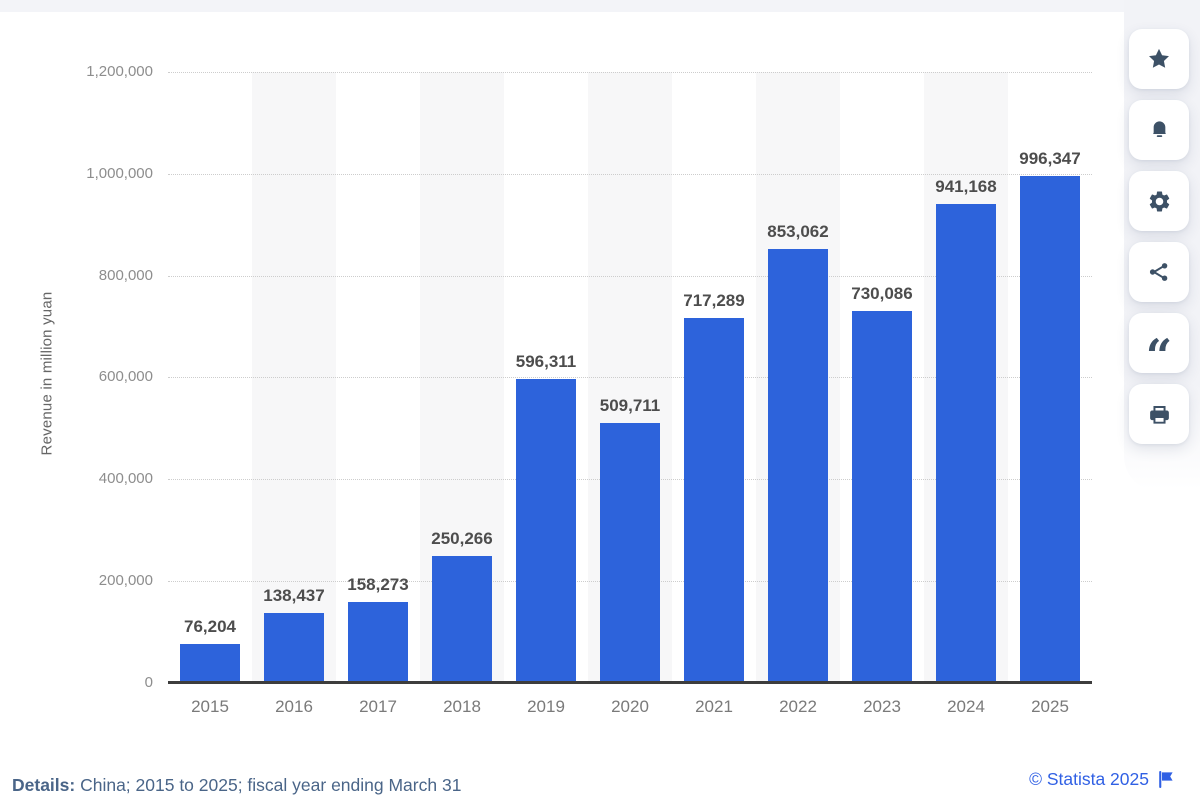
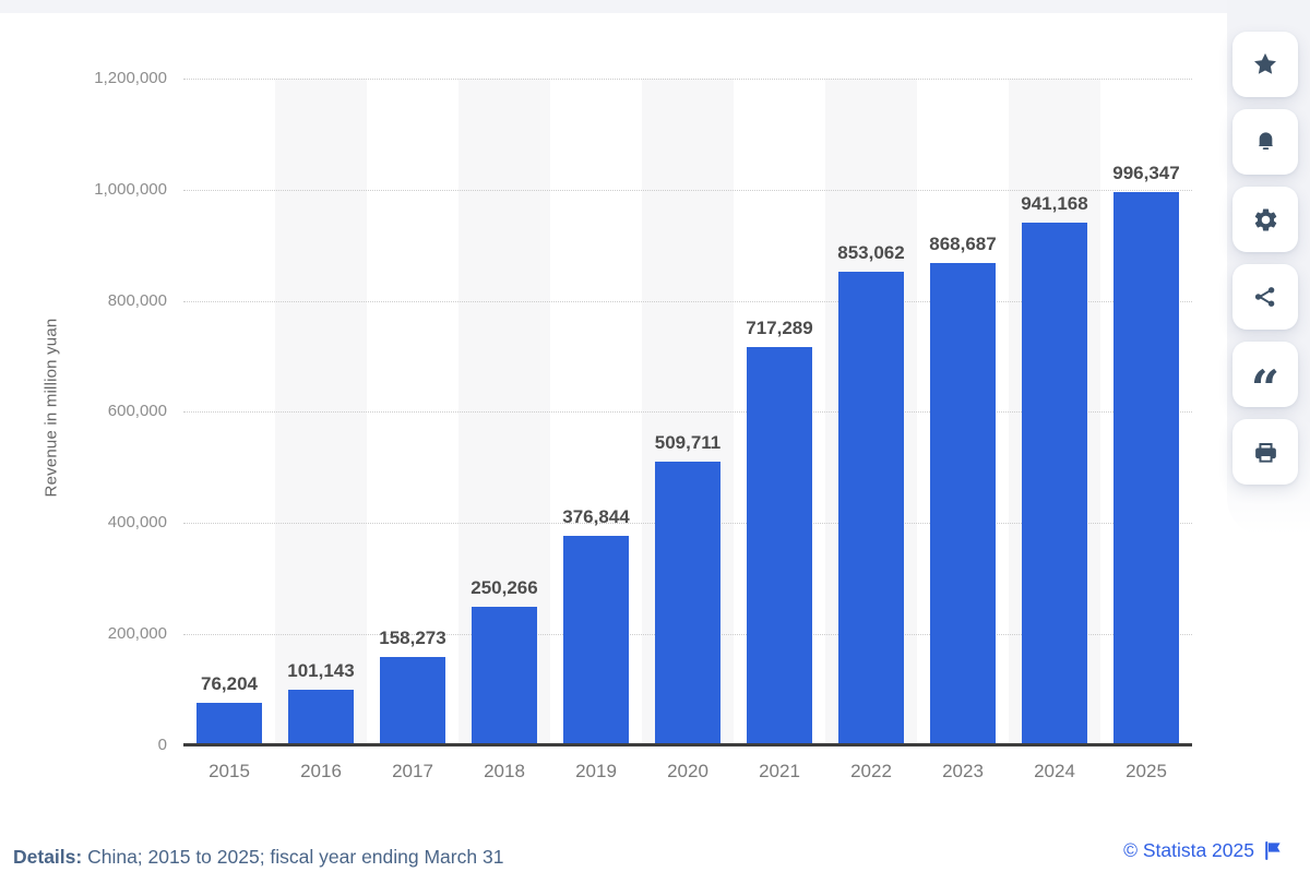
2016: 138,437 -> 101,143
2019: 596,311 -> 376,844
2023: 730,086 -> 868,687
